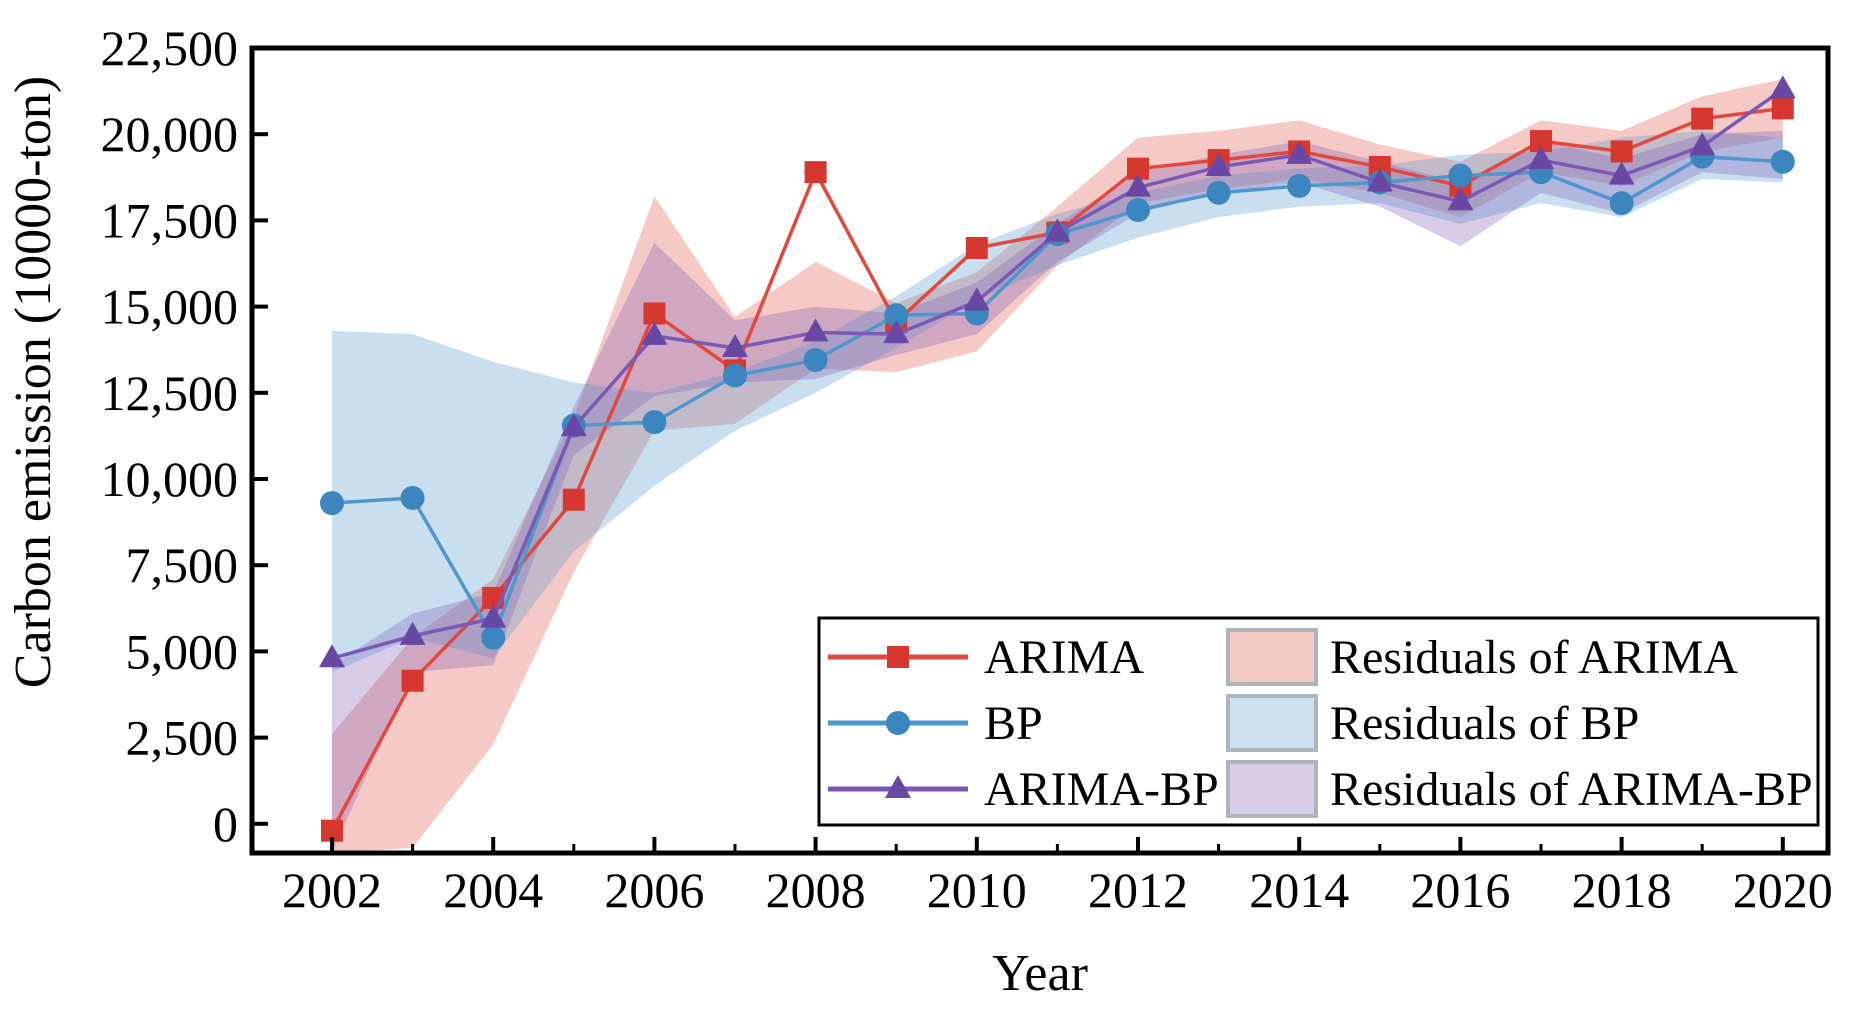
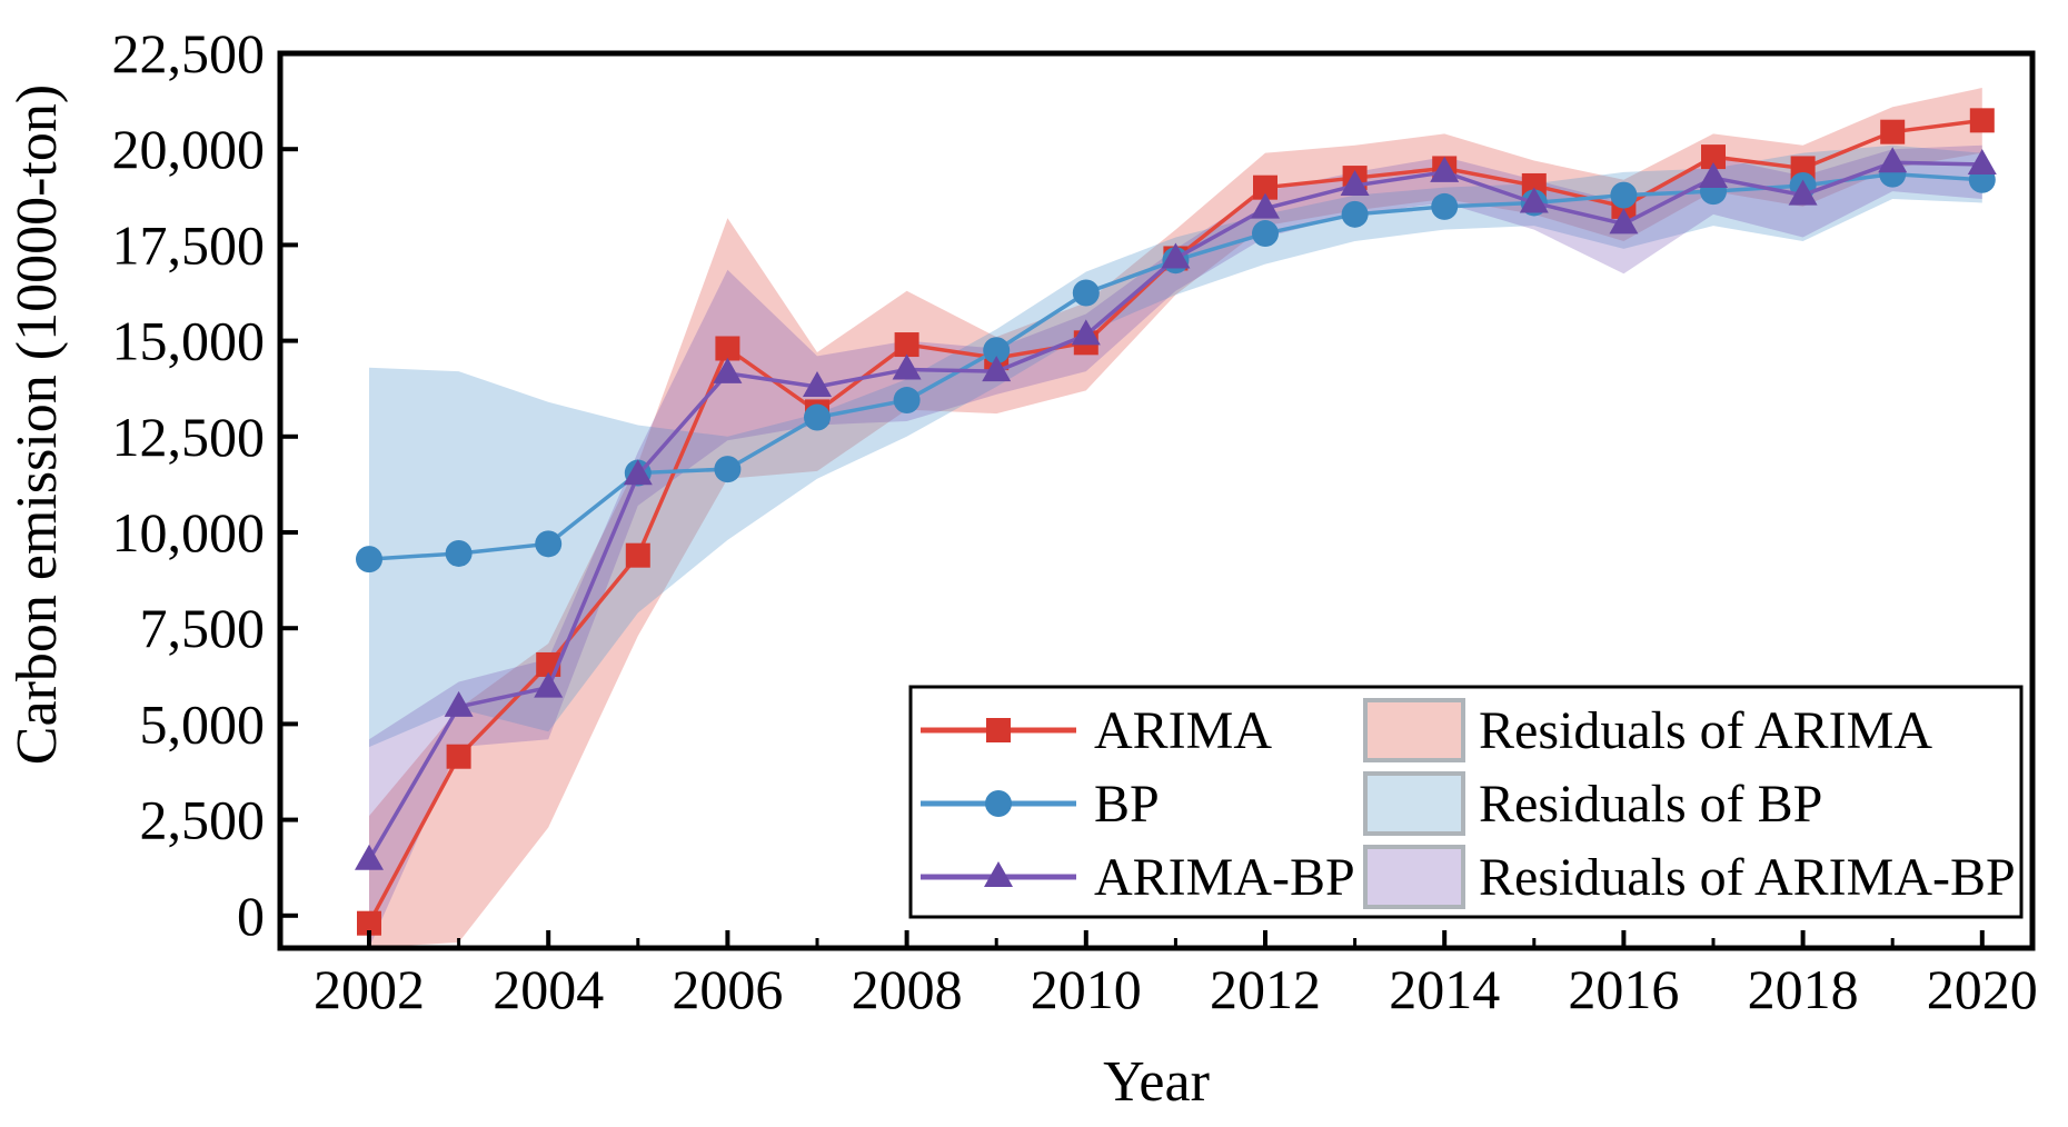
ARIMA-BP/2002: 4800 -> 1400
BP/2004: 5400 -> 9700
ARIMA/2008: 18900 -> 14900
ARIMA/2010: 16700 -> 15000
BP/2010: 14800 -> 16200
BP/2018: 18000 -> 19000
ARIMA-BP/2020: 21300 -> 19600
